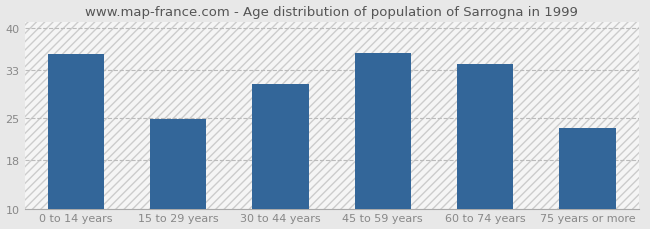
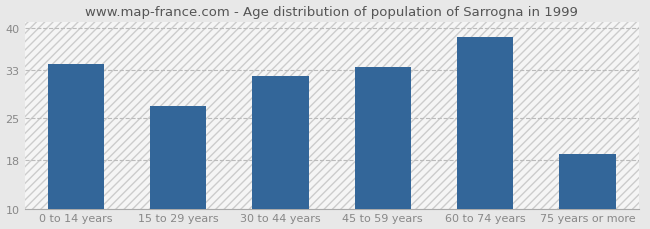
0 to 14 years: 35.6 -> 34.0
15 to 29 years: 24.8 -> 27.0
30 to 44 years: 30.6 -> 32.0
45 to 59 years: 35.8 -> 33.5
60 to 74 years: 34.0 -> 38.5
75 years or more: 23.4 -> 19.0
